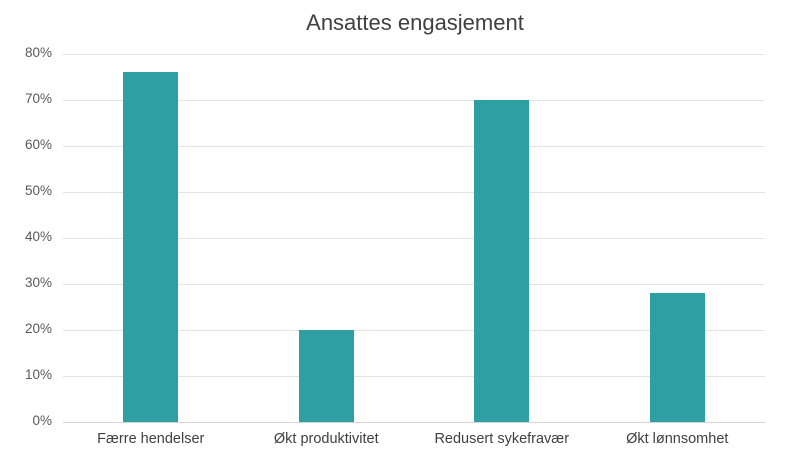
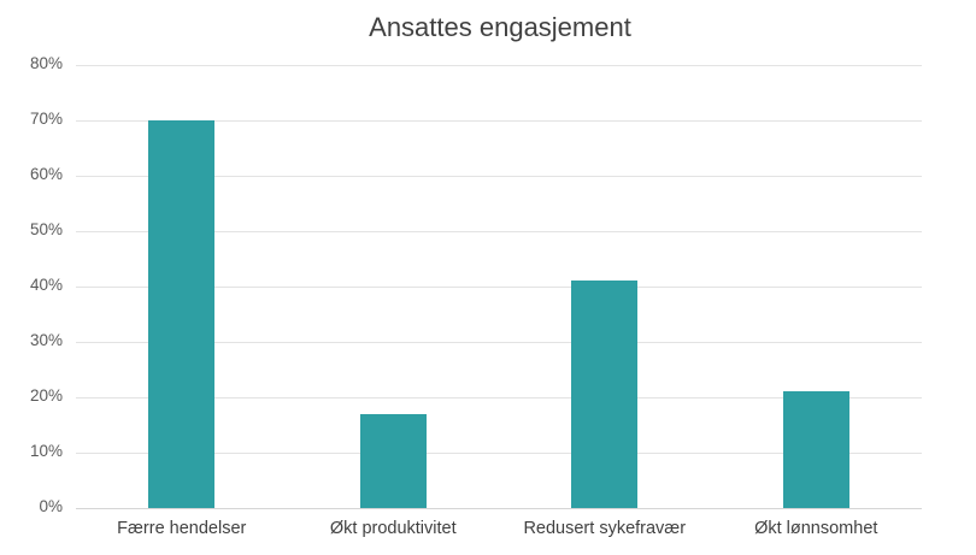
Færre hendelser: 76% -> 70%
Økt produktivitet: 20% -> 17%
Redusert sykefravær: 70% -> 41%
Økt lønnsomhet: 28% -> 21%
